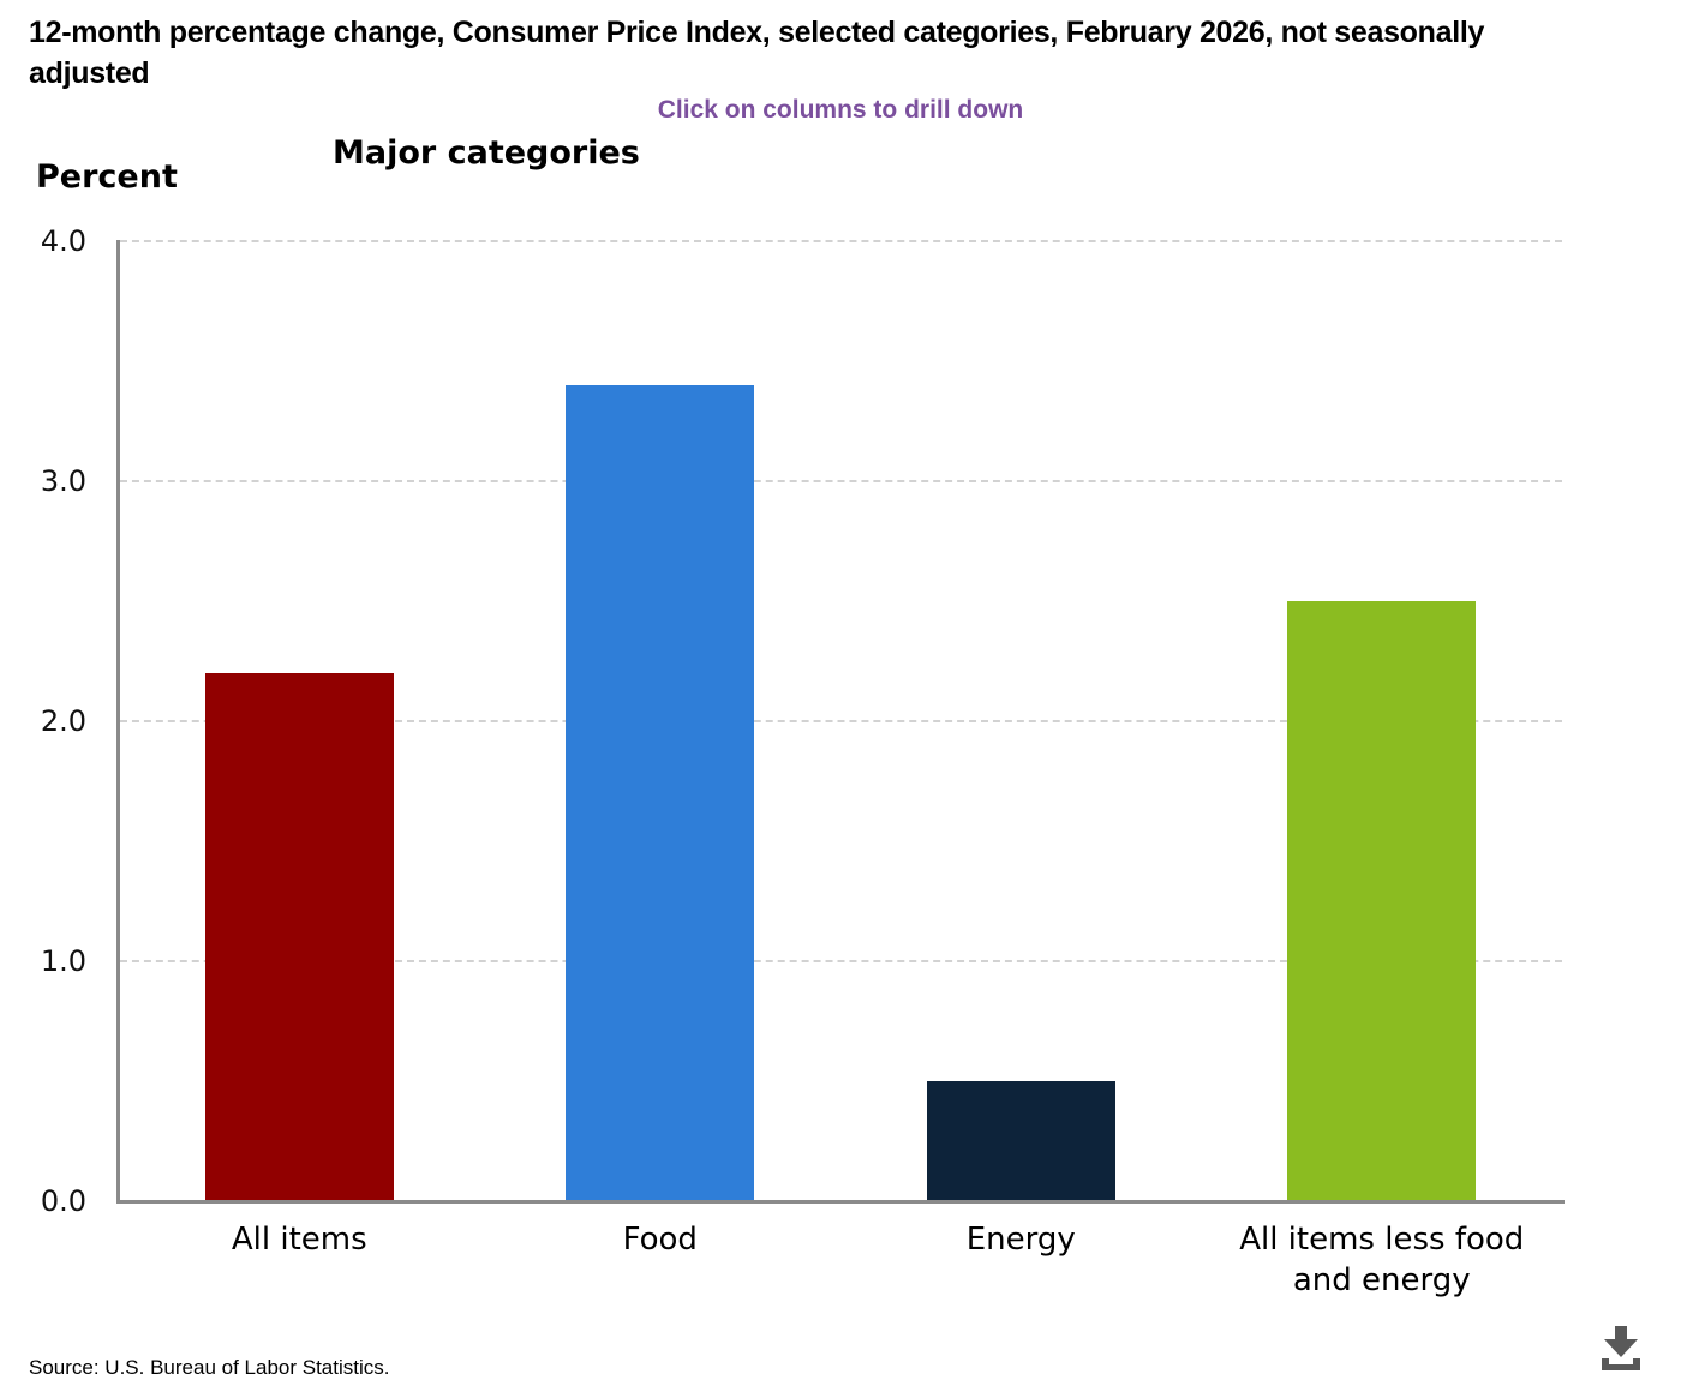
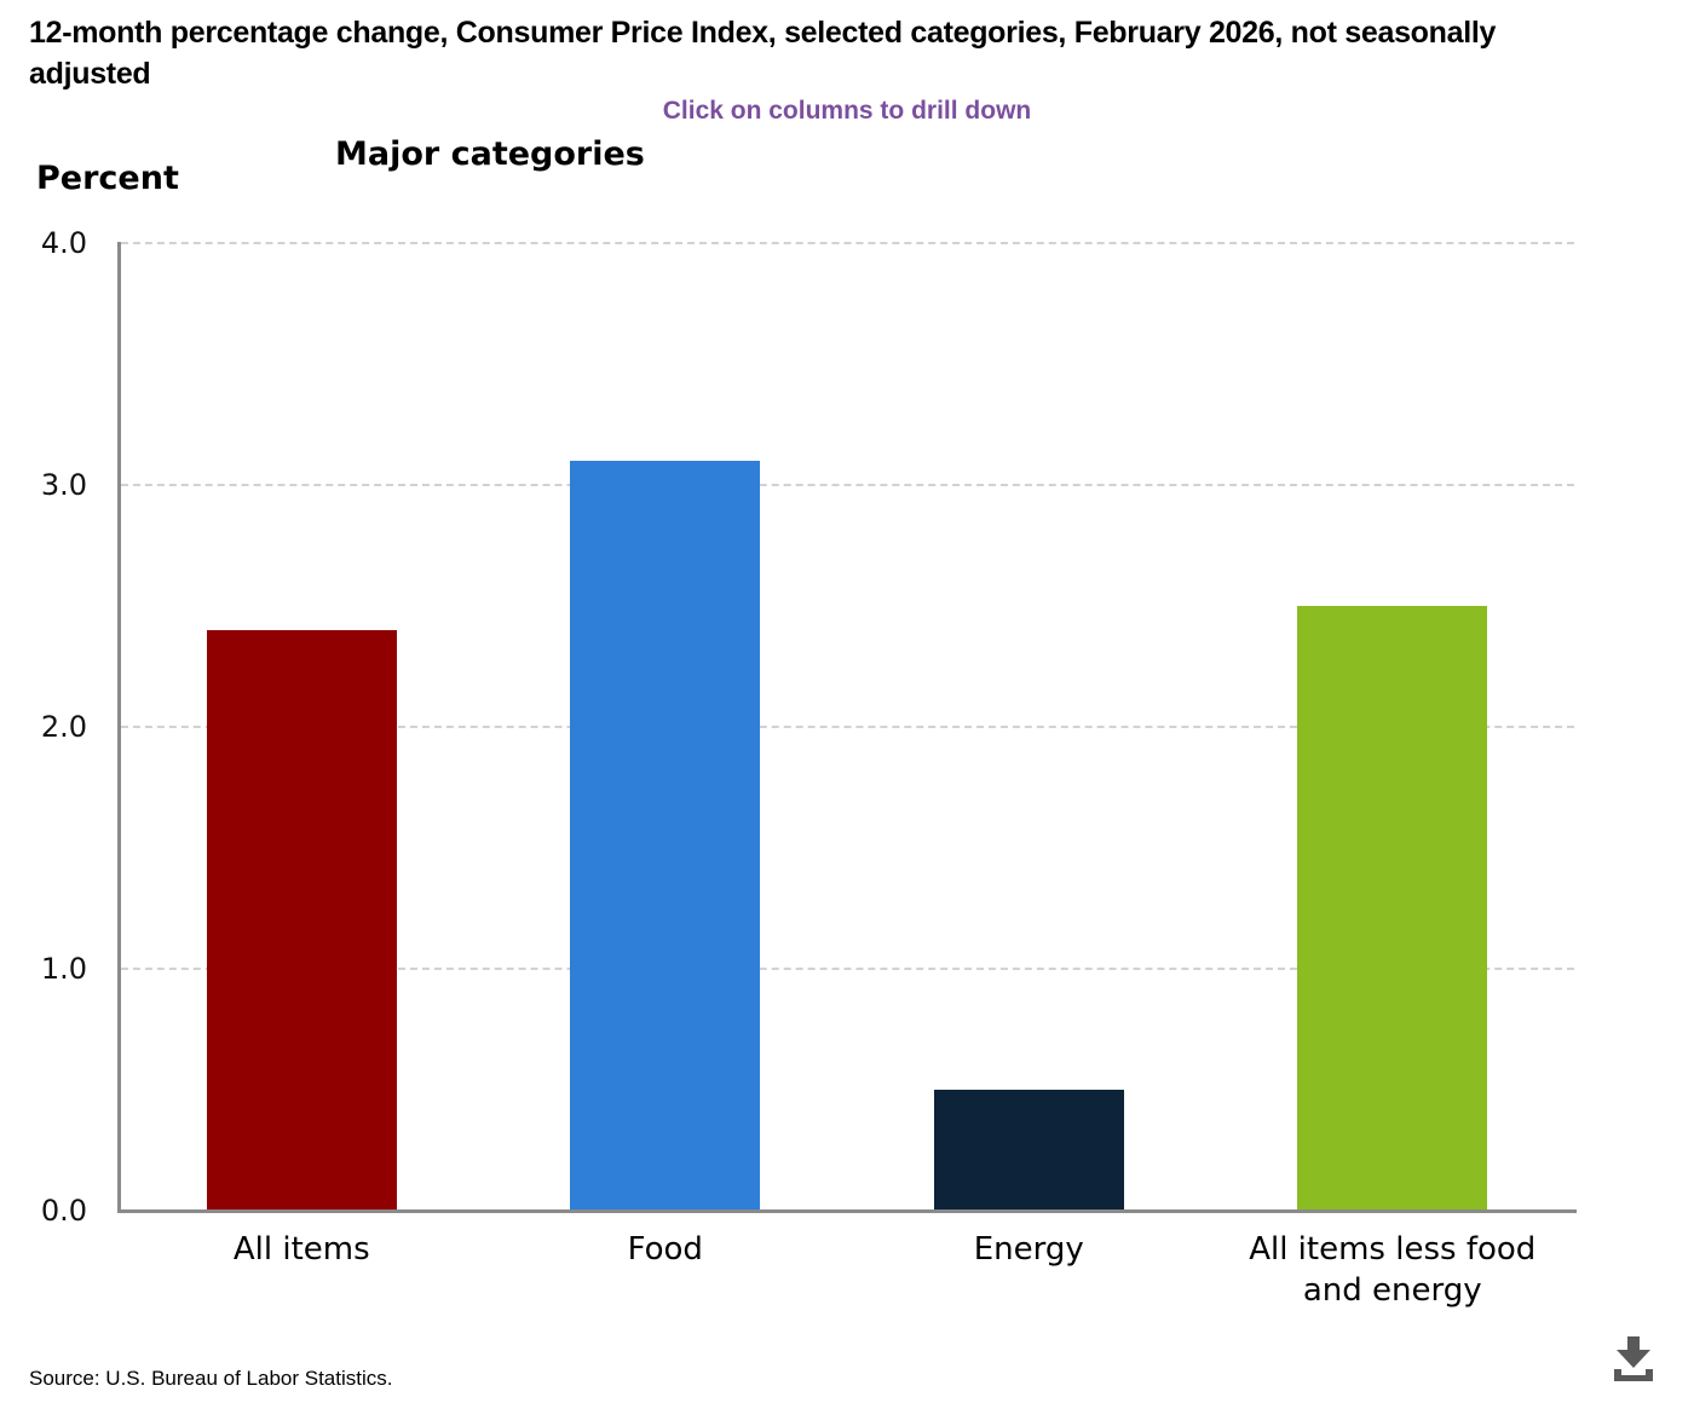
All items: 2.2 -> 2.4
Food: 3.4 -> 3.1
